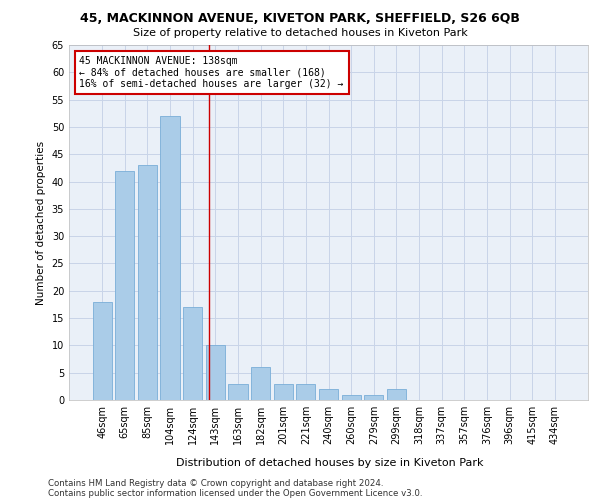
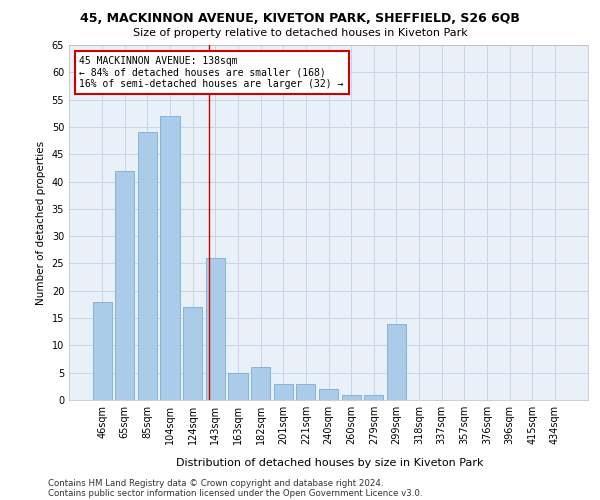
85sqm: 43 -> 49
143sqm: 10 -> 26
163sqm: 3 -> 5
299sqm: 2 -> 14
